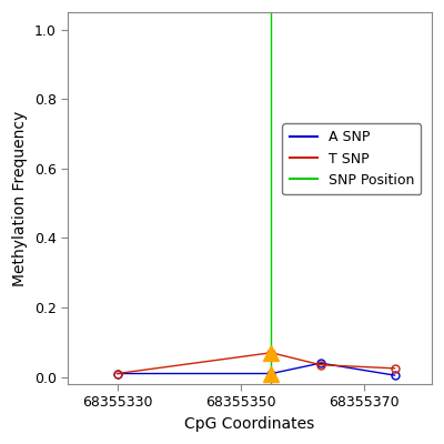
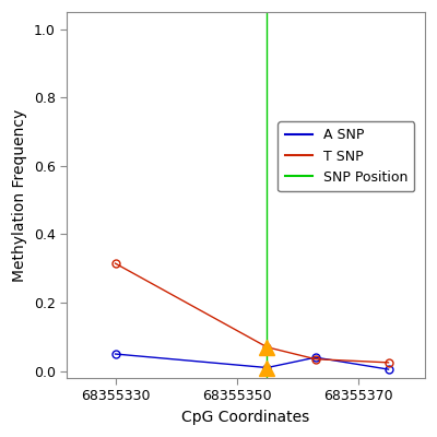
A SNP/68355330: 0.010 -> 0.050
T SNP/68355330: 0.010 -> 0.315
